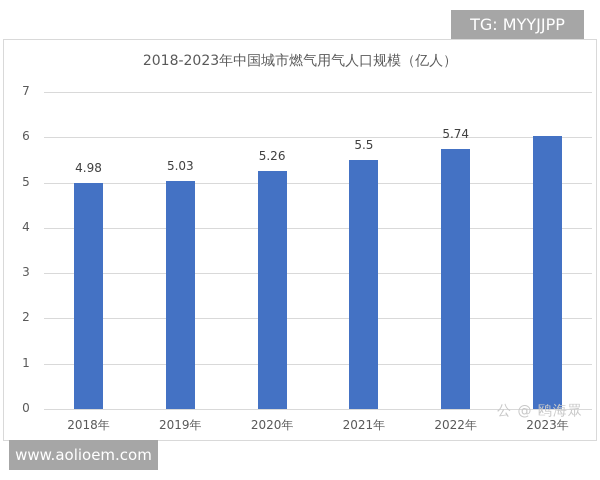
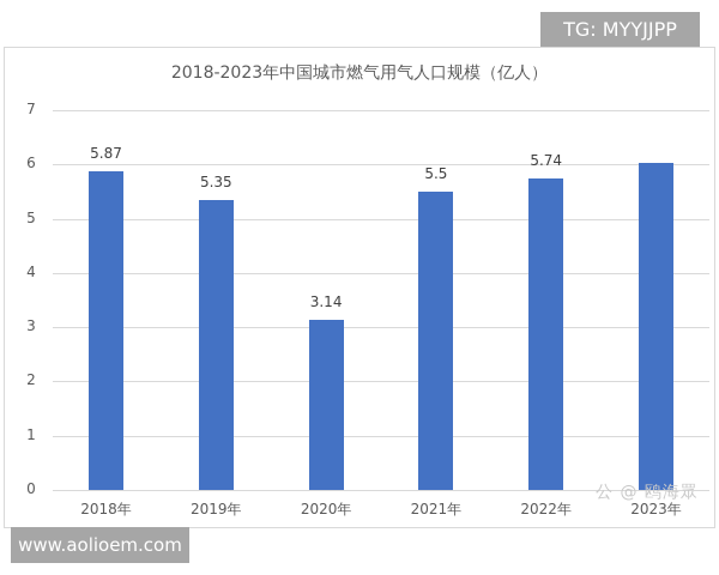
2018年: 4.98 -> 5.87
2019年: 5.03 -> 5.35
2020年: 5.26 -> 3.14
